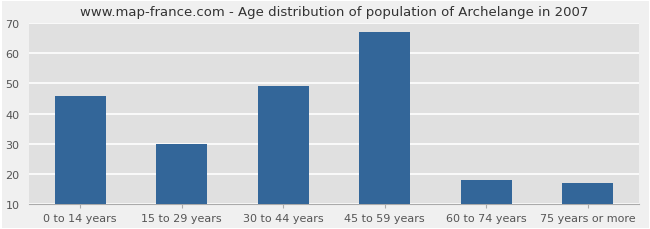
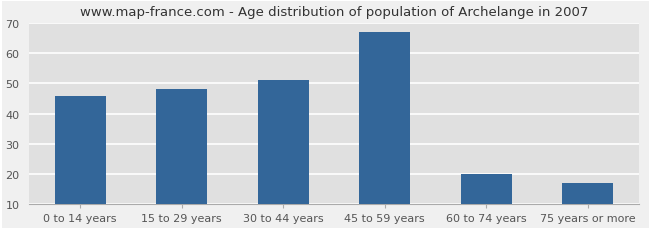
15 to 29 years: 30 -> 48
30 to 44 years: 49 -> 51
60 to 74 years: 18 -> 20
